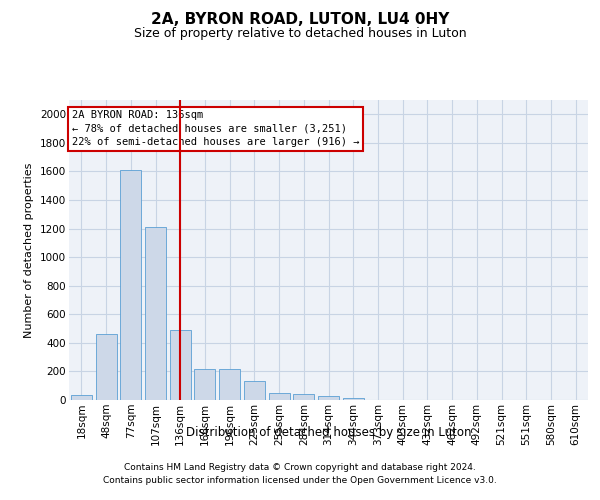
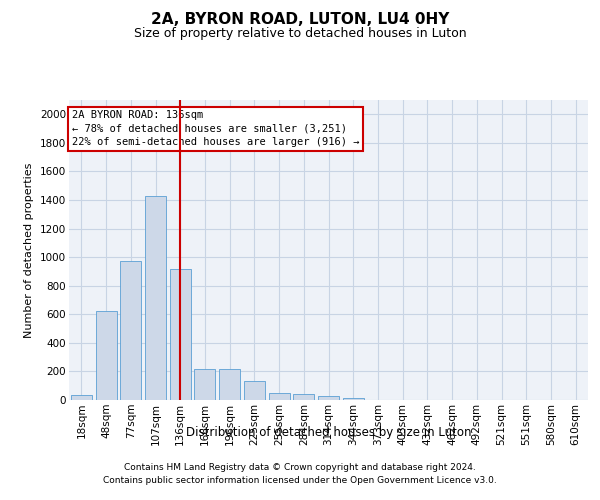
48sqm: 460 -> 620
77sqm: 1610 -> 970
107sqm: 1210 -> 1430
136sqm: 490 -> 920
